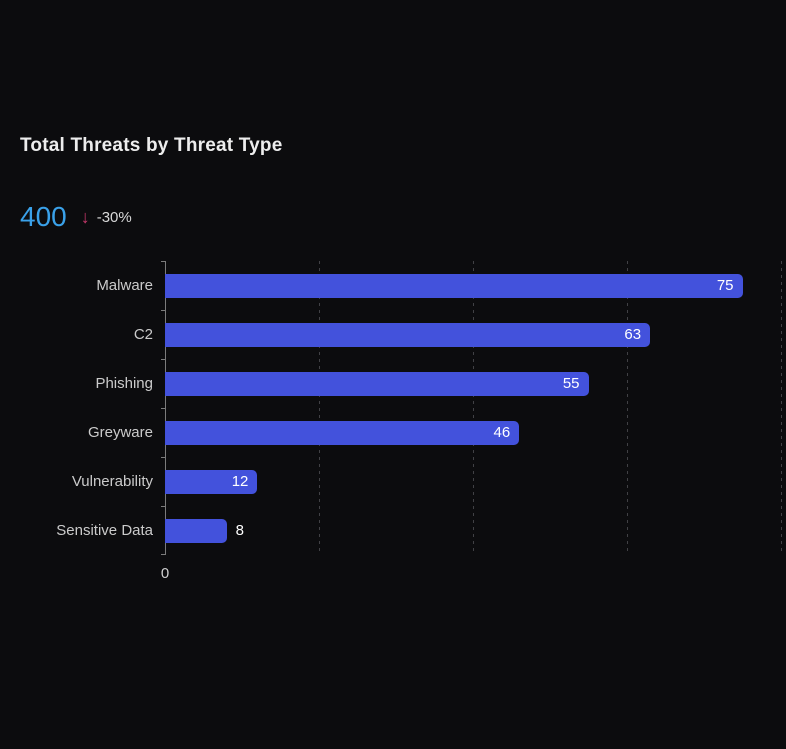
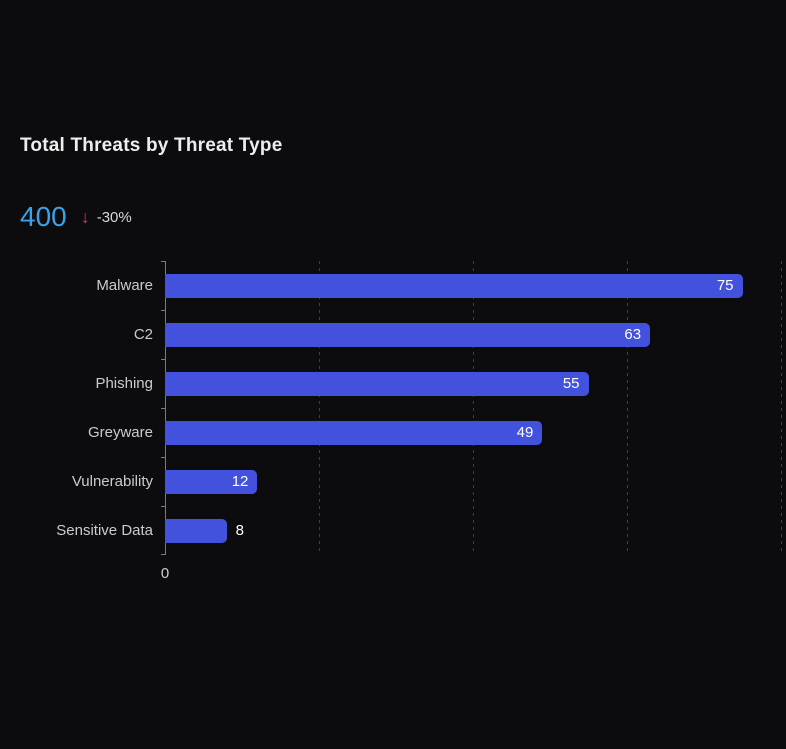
Greyware: 46 -> 49
